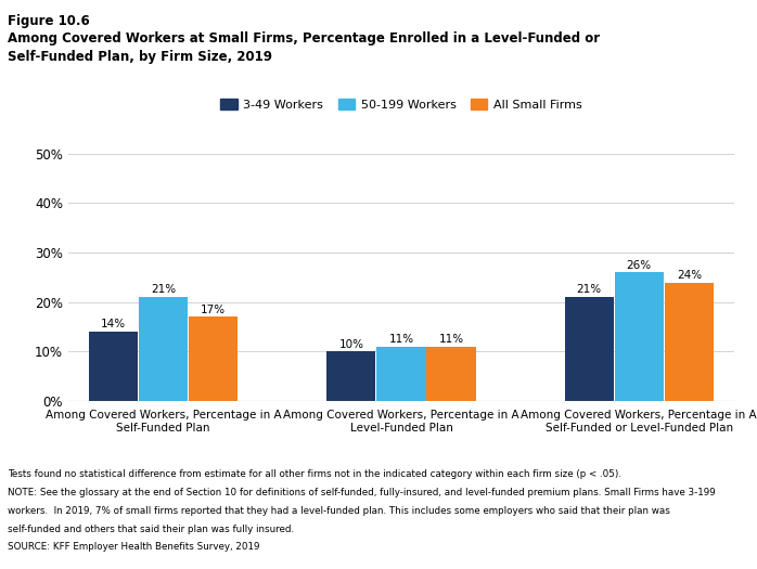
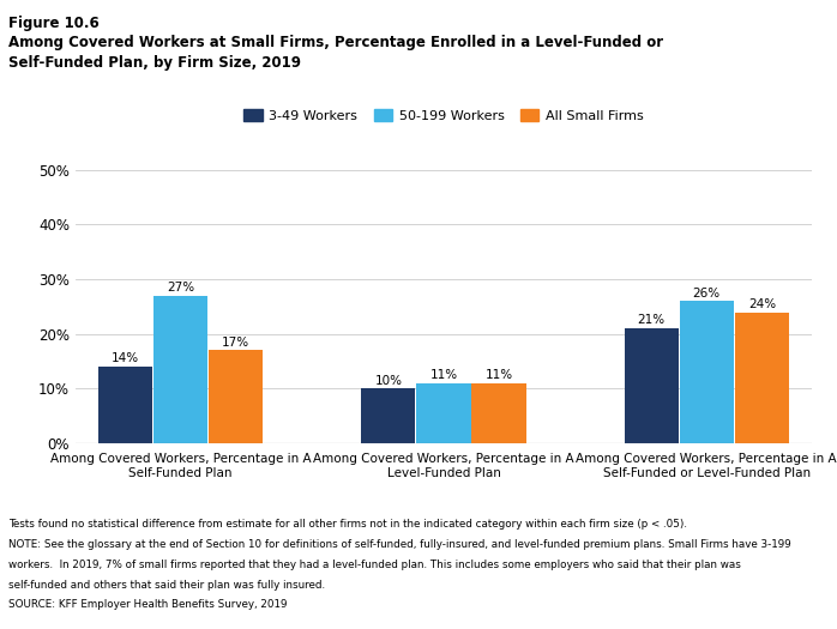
50-199 Workers/Among Covered Workers, Percentage in A Self-Funded Plan: 21% -> 27%
